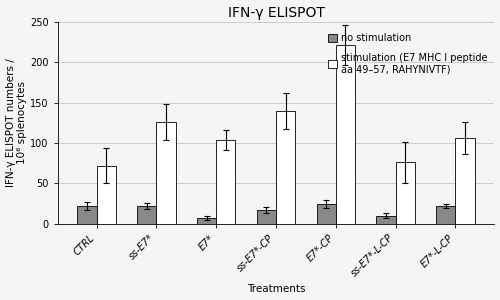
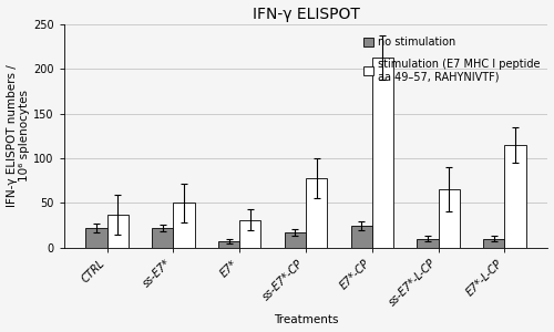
stimulation (E7 MHC I peptide aa 49–57, RAHYNIVTF)/CTRL: 72 -> 37
stimulation (E7 MHC I peptide aa 49–57, RAHYNIVTF)/ss-E7*: 126 -> 50
stimulation (E7 MHC I peptide aa 49–57, RAHYNIVTF)/E7*: 104 -> 31
stimulation (E7 MHC I peptide aa 49–57, RAHYNIVTF)/ss-E7*-CP: 140 -> 78
stimulation (E7 MHC I peptide aa 49–57, RAHYNIVTF)/E7*-CP: 222 -> 213
stimulation (E7 MHC I peptide aa 49–57, RAHYNIVTF)/ss-E7*-L-CP: 76 -> 65
no stimulation/E7*-L-CP: 22 -> 10
stimulation (E7 MHC I peptide aa 49–57, RAHYNIVTF)/E7*-L-CP: 106 -> 115
